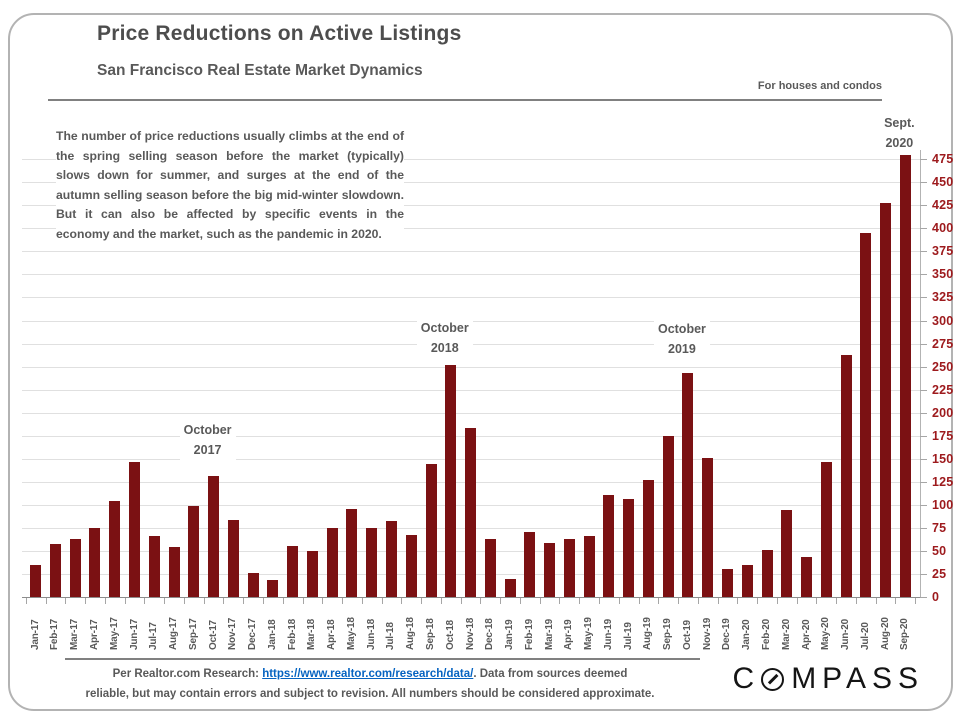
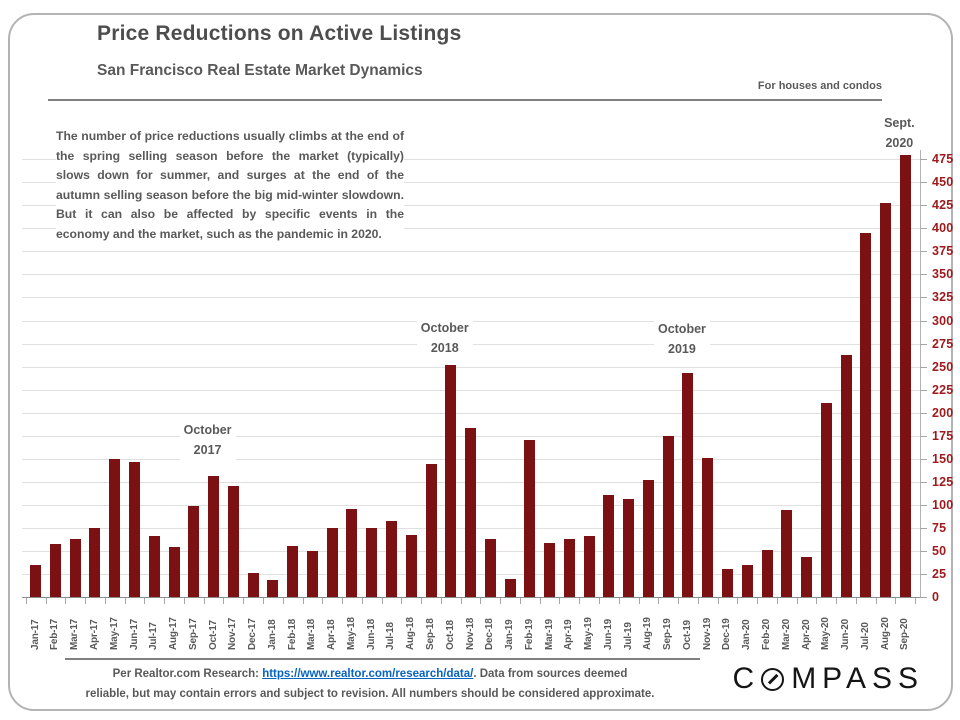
May-17: 100 -> 150
Nov-17: 80 -> 120
Feb-19: 70 -> 170
May-20: 150 -> 210
